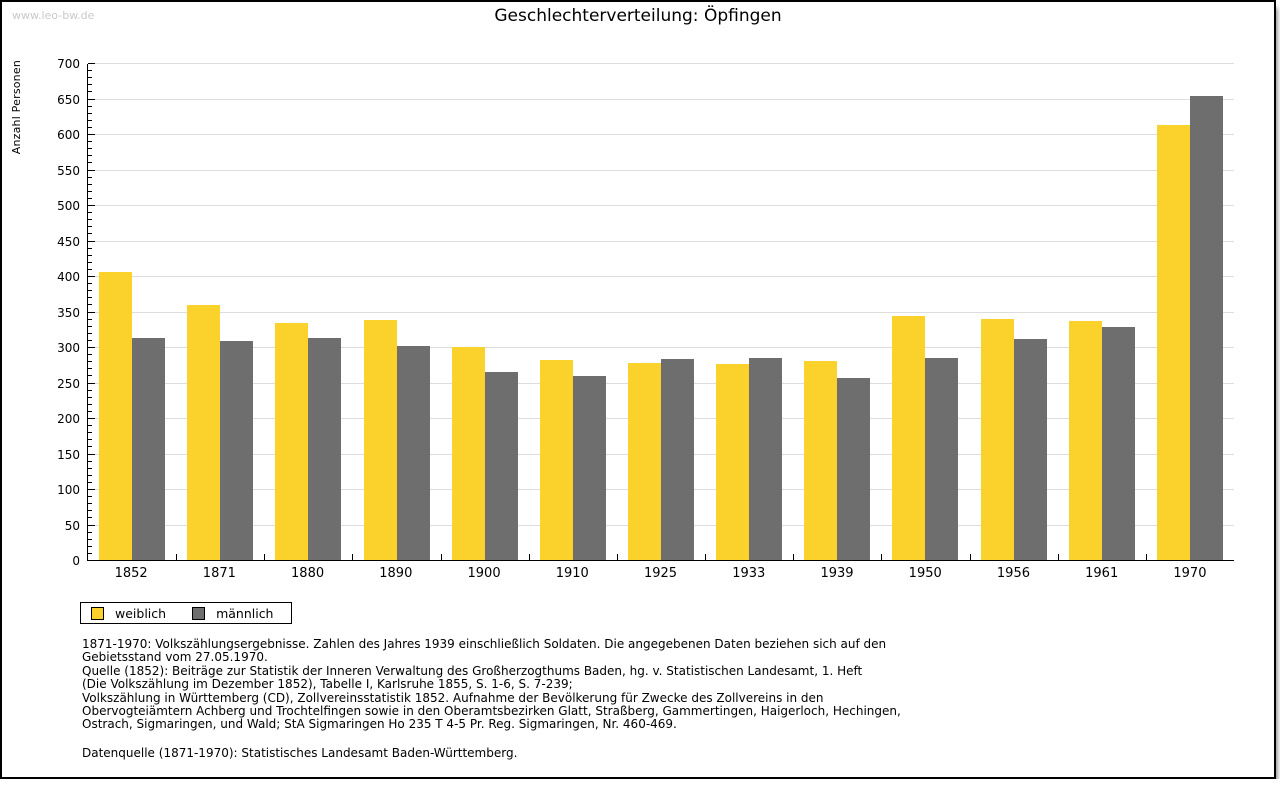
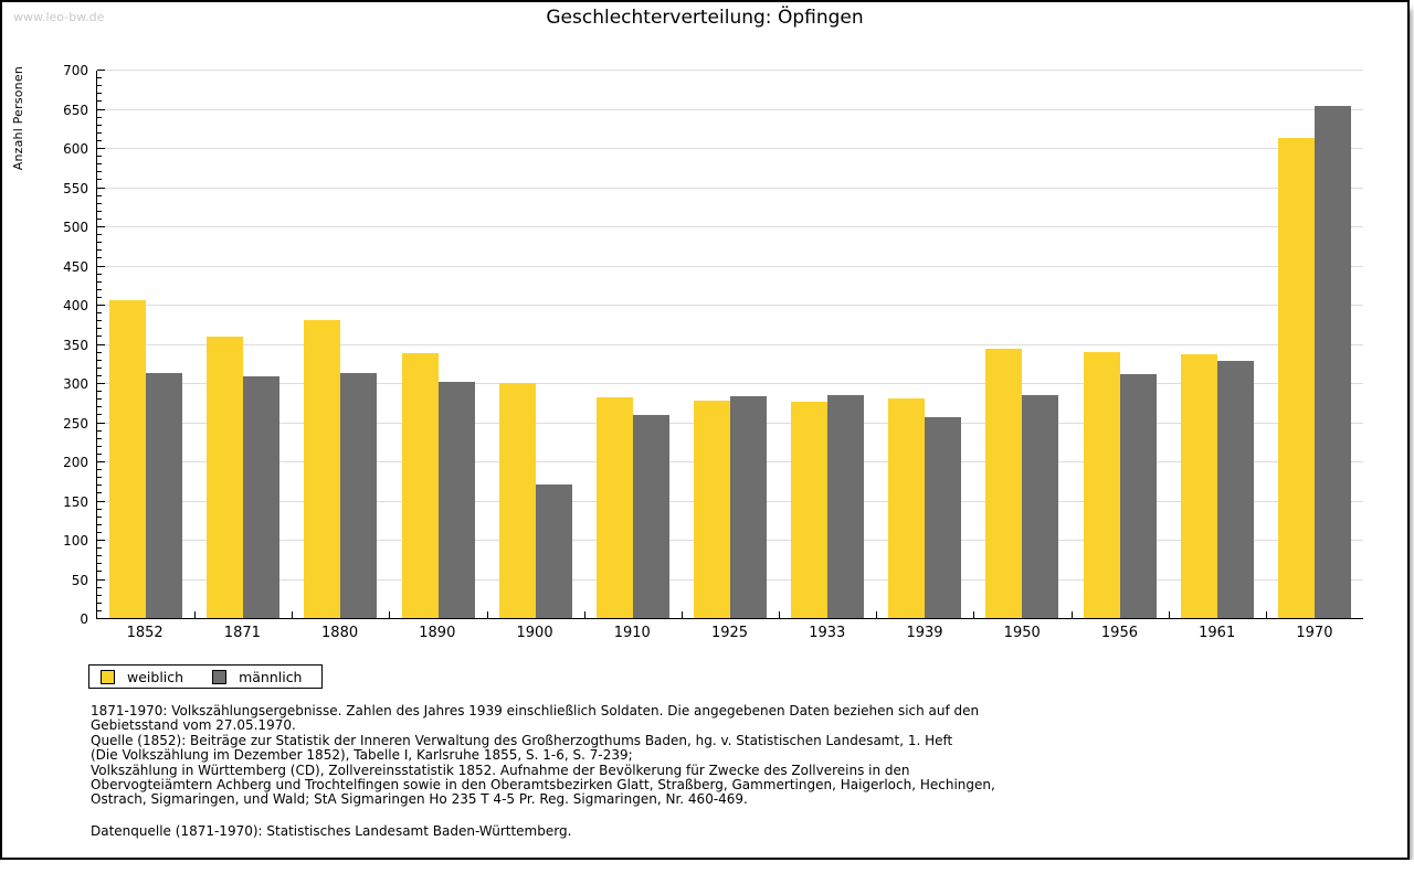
weiblich/1880: 330 -> 380
männlich/1900: 260 -> 170
